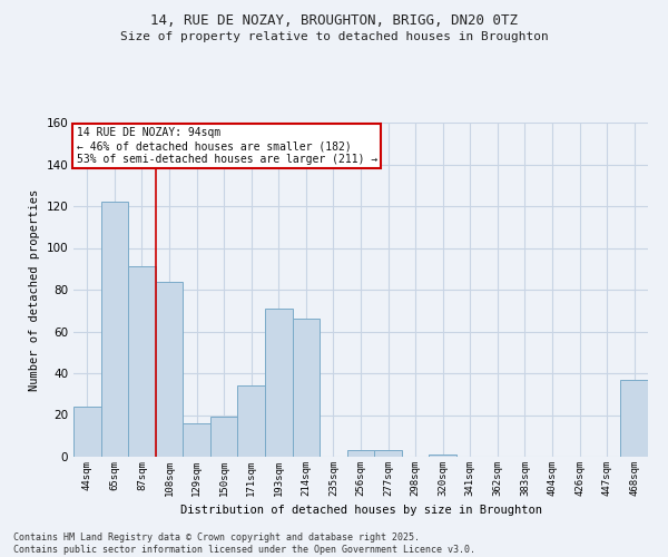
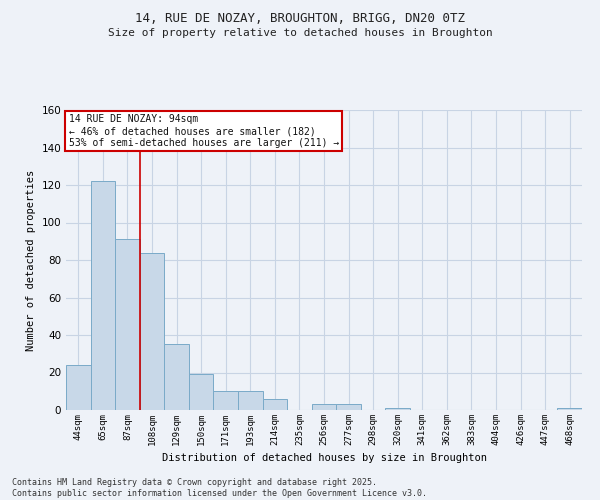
129sqm: 16 -> 35
171sqm: 34 -> 10
193sqm: 71 -> 10
214sqm: 66 -> 6
468sqm: 37 -> 1
